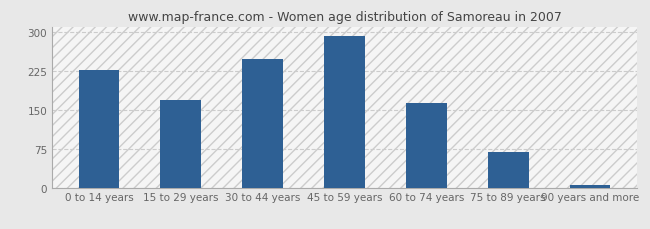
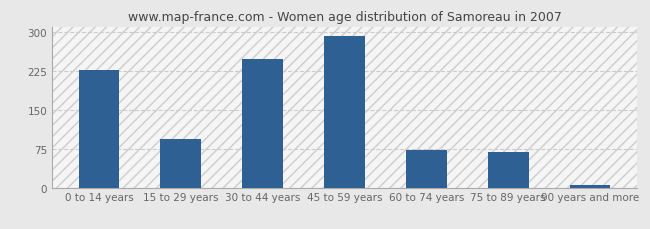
15 to 29 years: 168 -> 94
60 to 74 years: 163 -> 72
